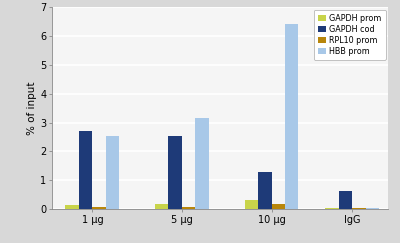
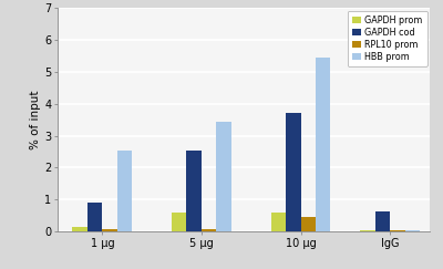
GAPDH cod/1 μg: 2.70 -> 0.90
GAPDH prom/5 μg: 0.19 -> 0.60
HBB prom/5 μg: 3.17 -> 3.45
GAPDH prom/10 μg: 0.30 -> 0.60
GAPDH cod/10 μg: 1.28 -> 3.70
RPL10 prom/10 μg: 0.18 -> 0.45
HBB prom/10 μg: 6.43 -> 5.45
